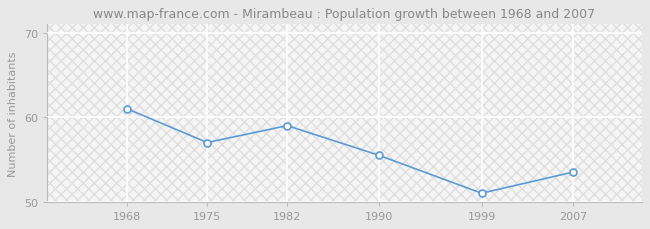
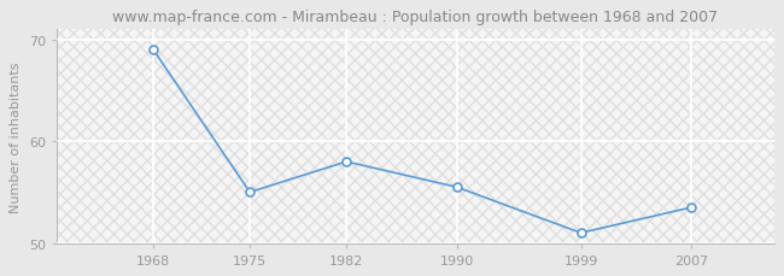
1968: 61.0 -> 69.0
1975: 57.0 -> 55.0
1982: 59.0 -> 58.0
